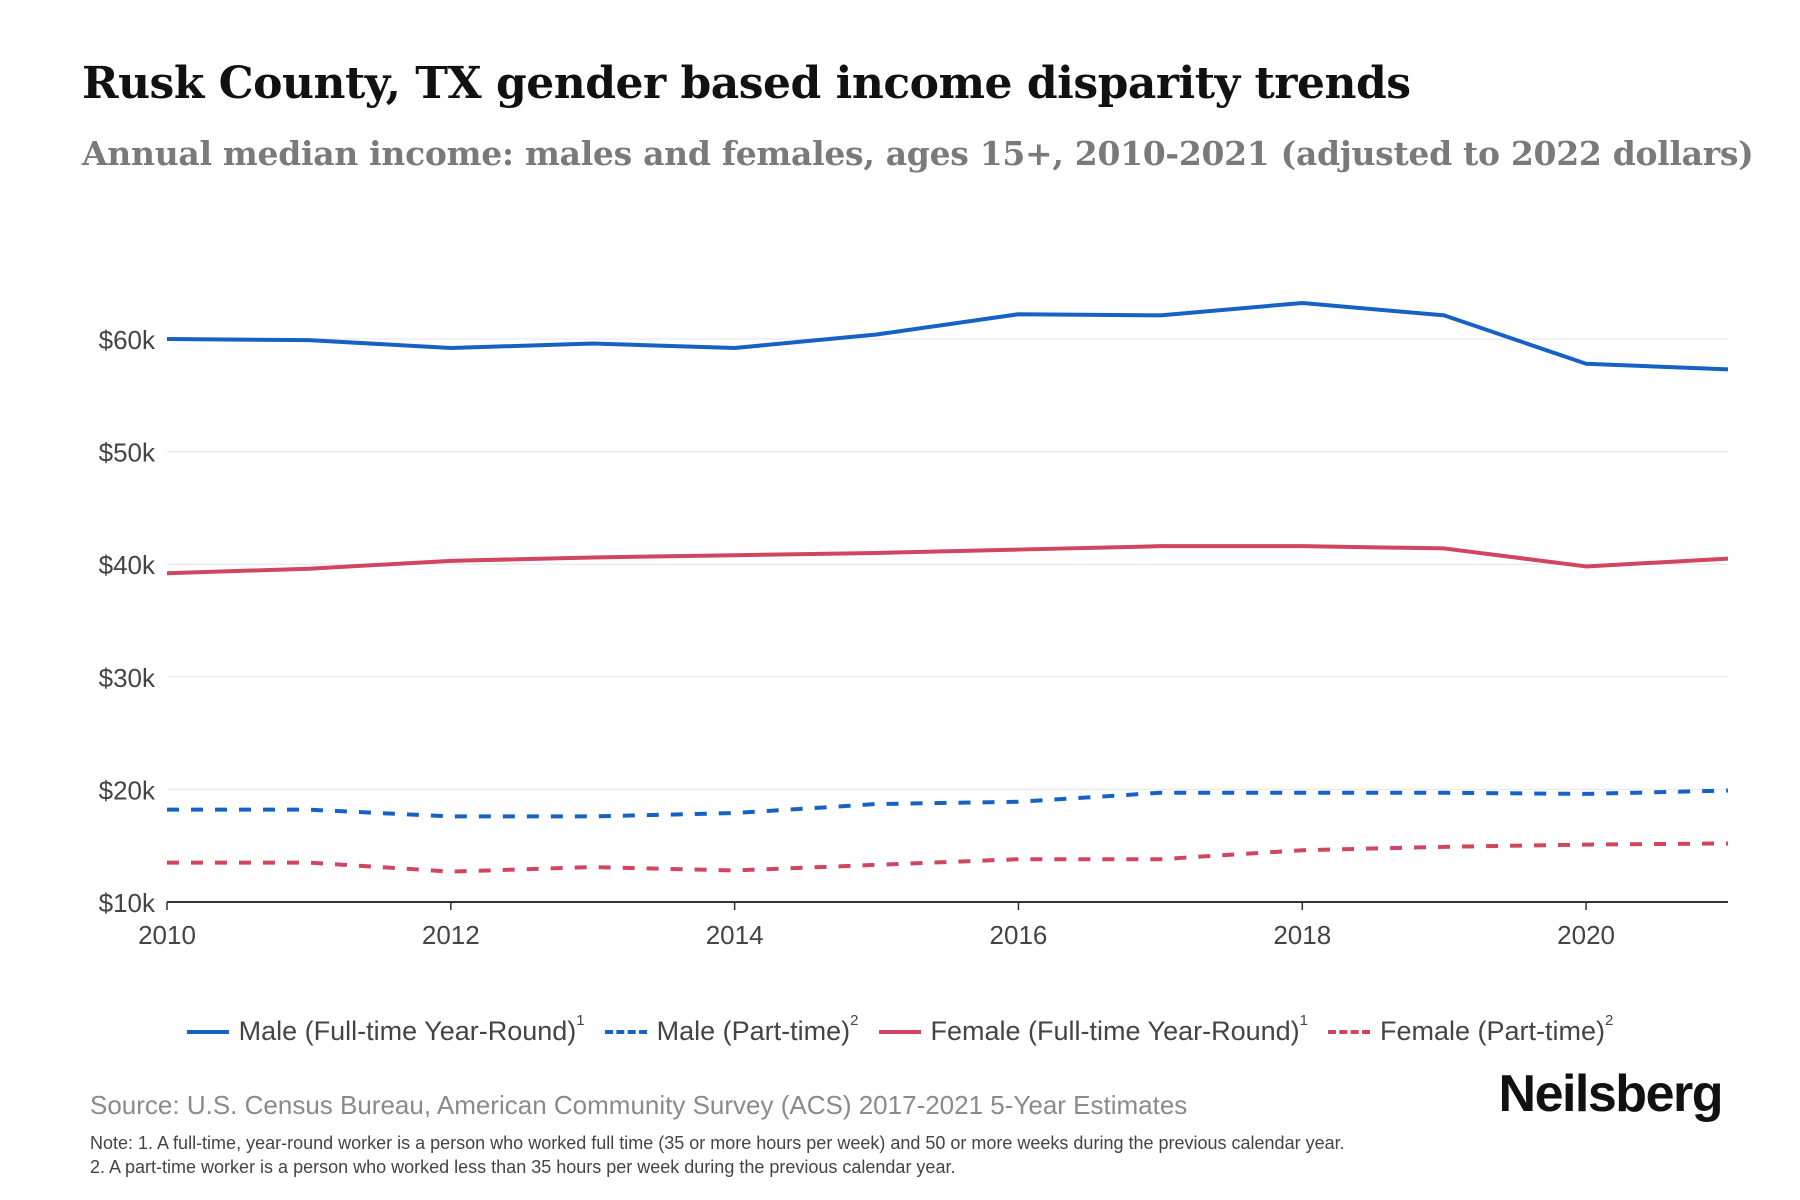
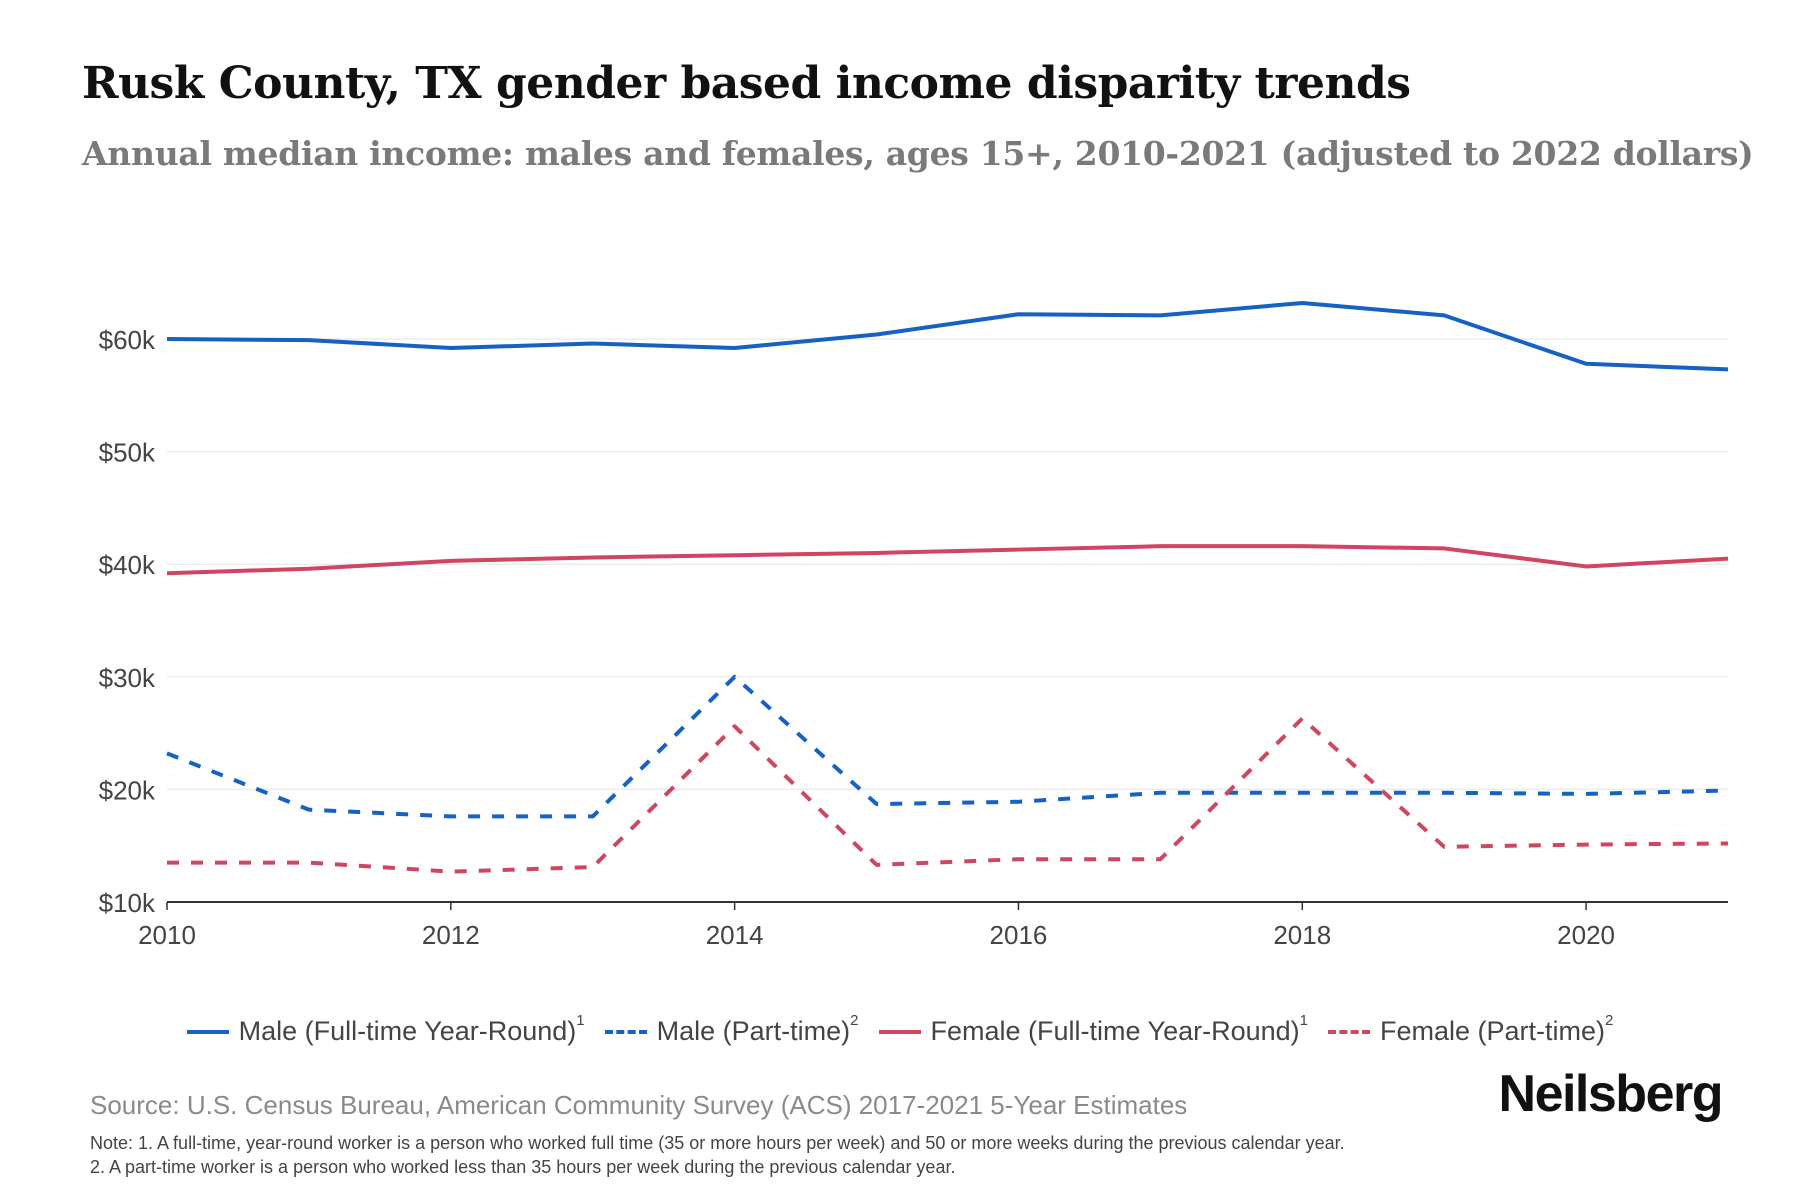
Male (Part-time)/2010: $18.2k -> $23.2k
Male (Part-time)/2014: $17.9k -> $30.0k
Female (Part-time)/2014: $12.8k -> $25.6k
Female (Part-time)/2018: $14.6k -> $26.3k
